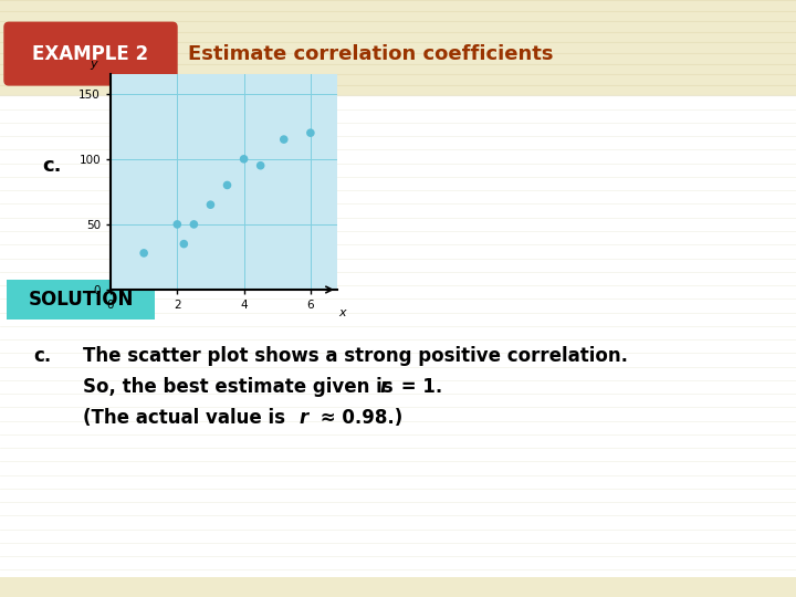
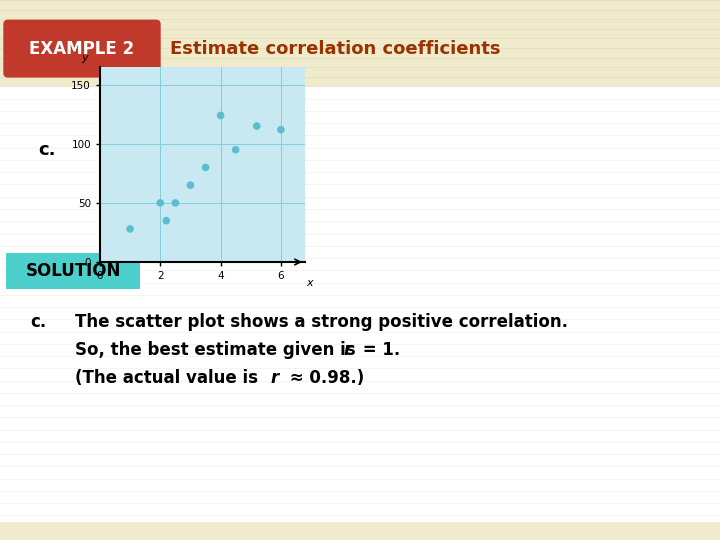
4: 100 -> 124
6: 120 -> 112
